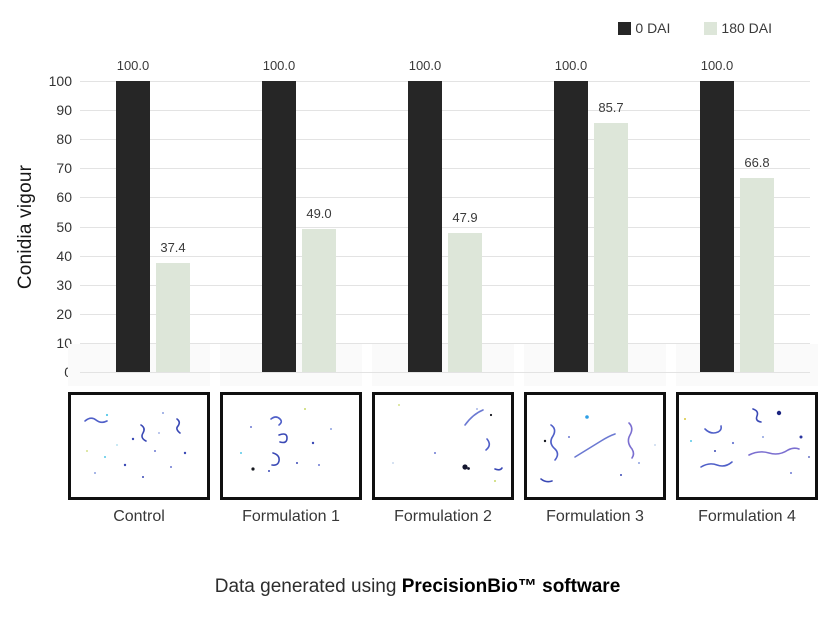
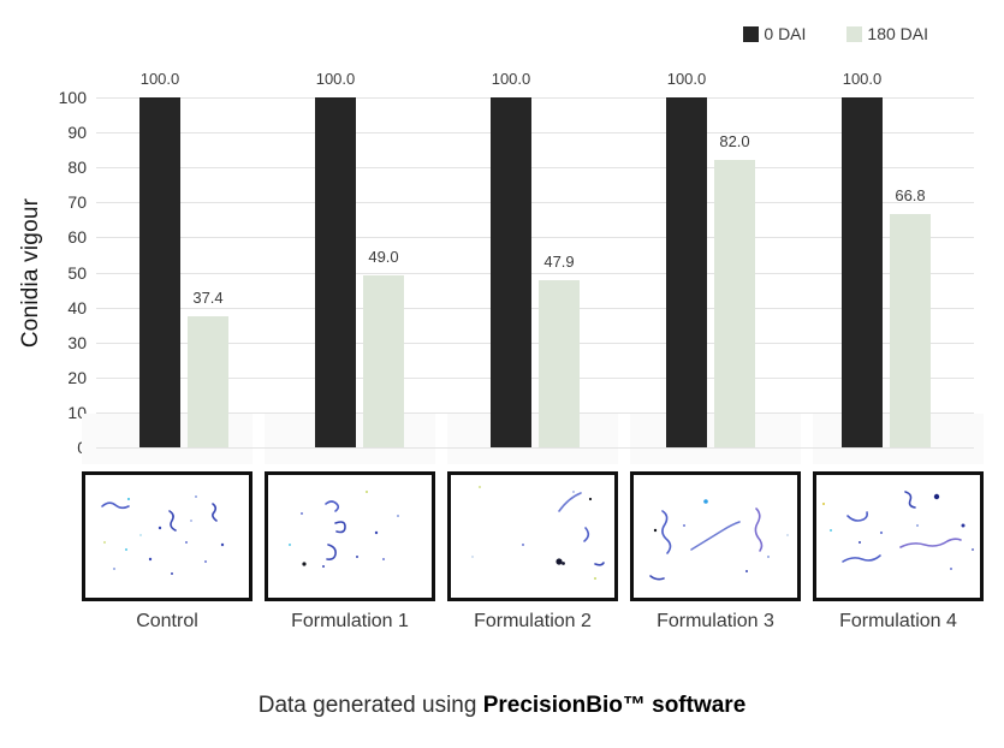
180 DAI/Formulation 3: 85.7 -> 82.0
